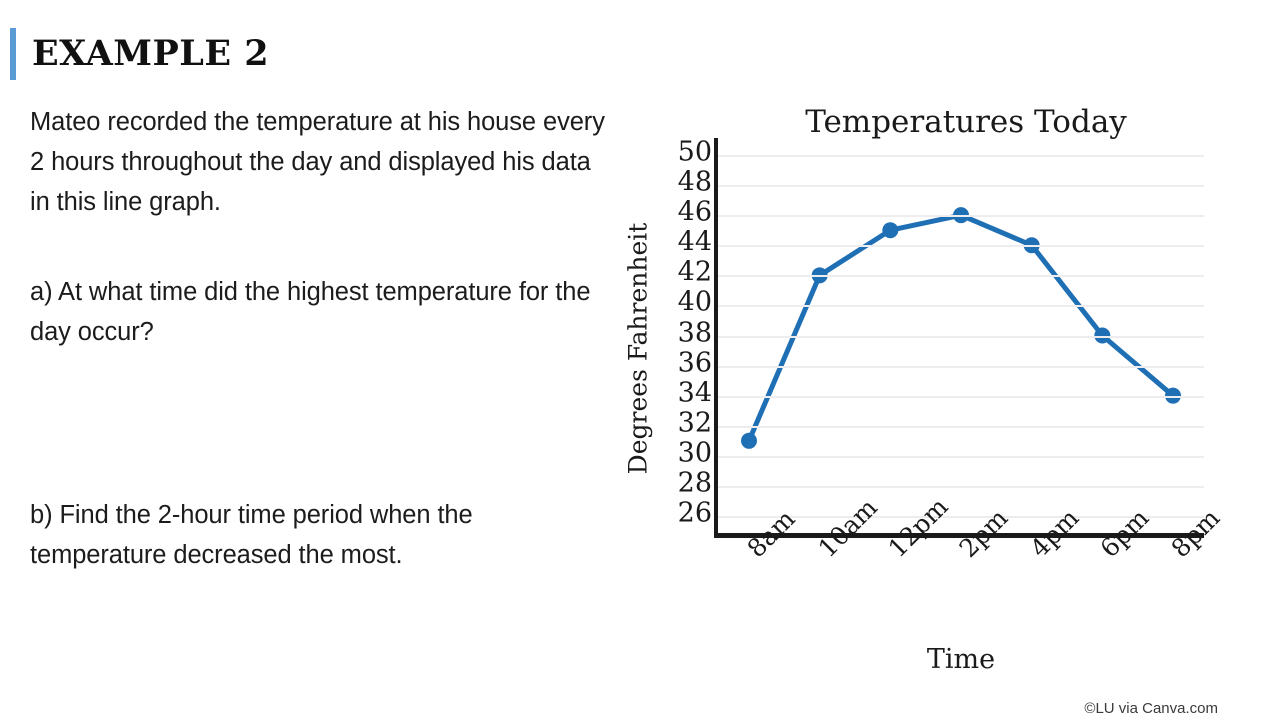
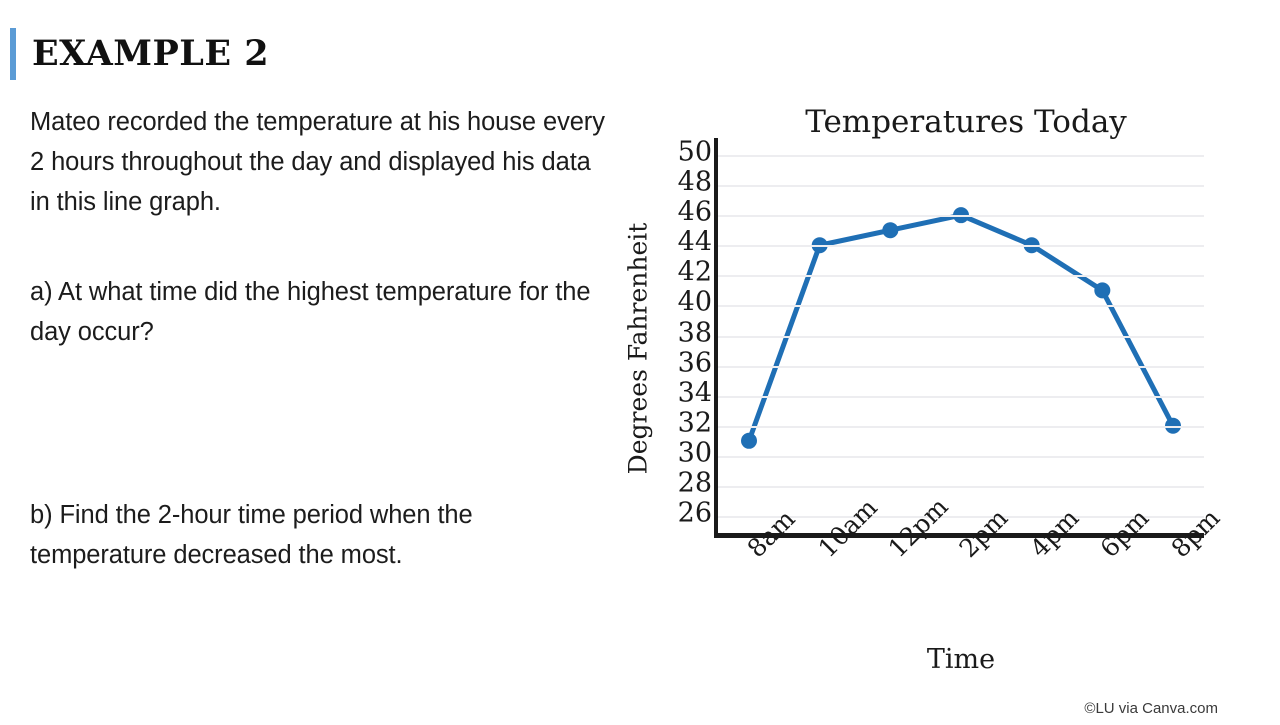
10am: 42 -> 44
6pm: 38 -> 41
8pm: 34 -> 32
